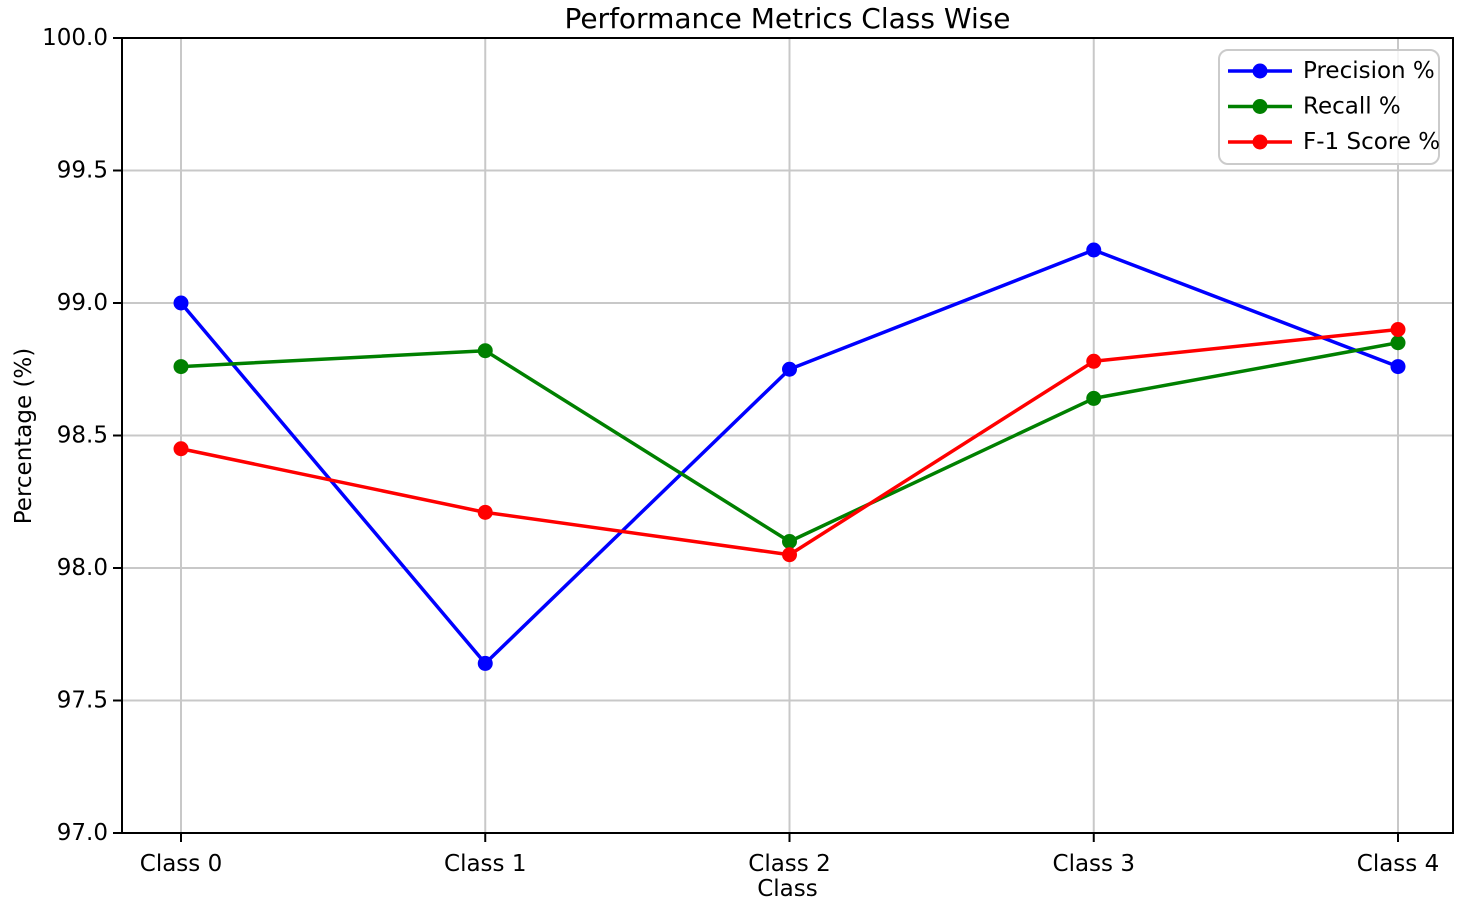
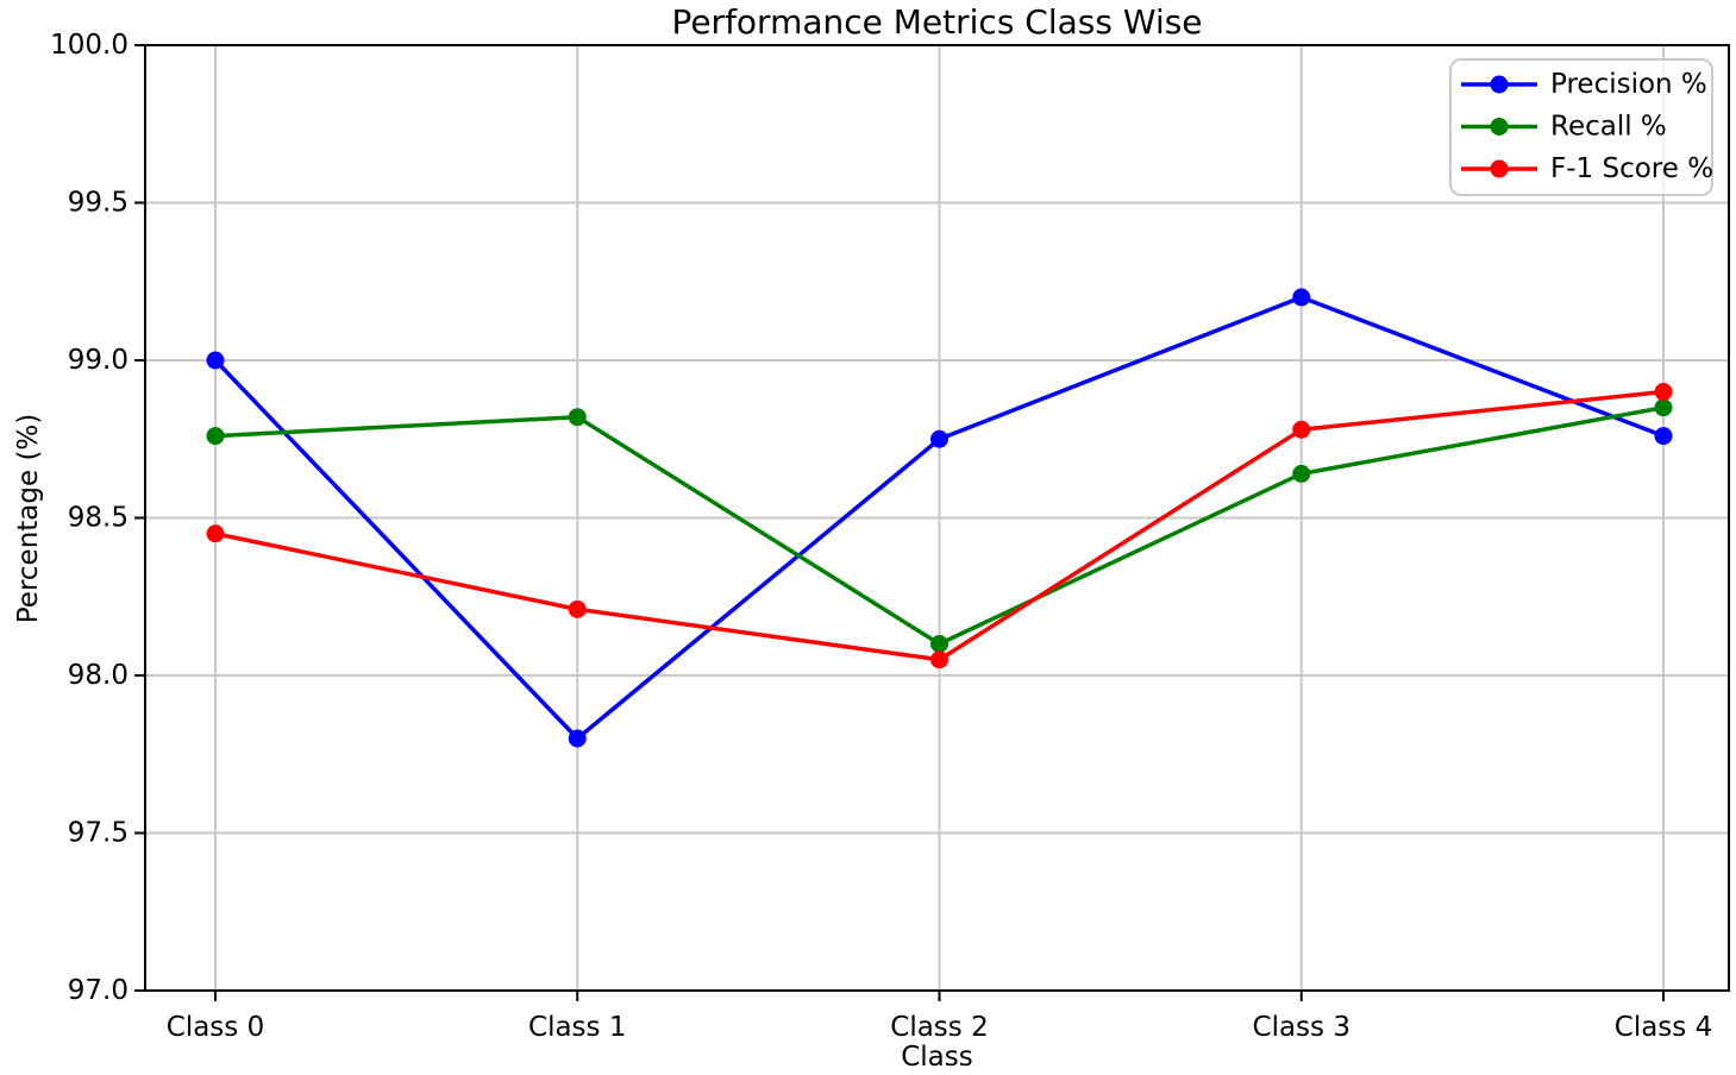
Precision %/Class 1: 97.64 -> 97.80
